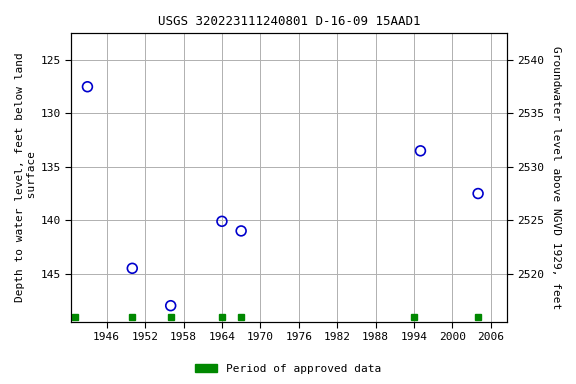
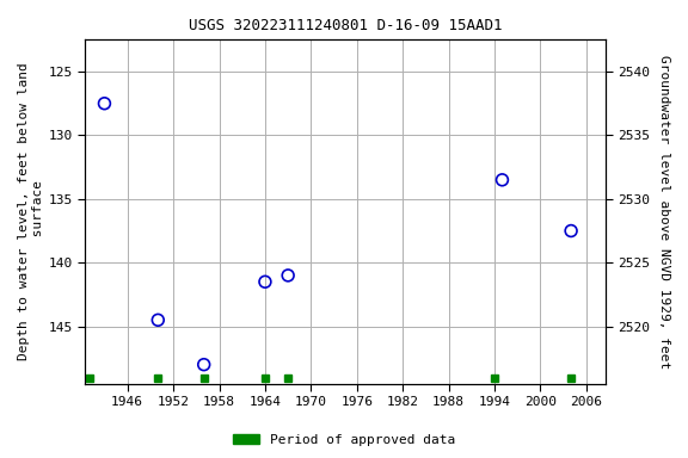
1964: 140.1 -> 141.5
